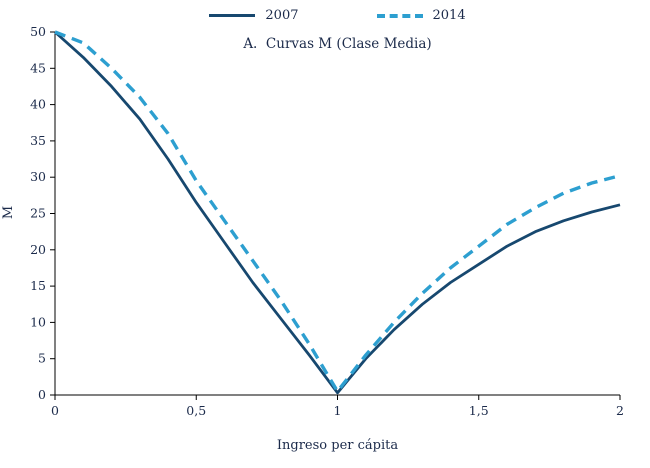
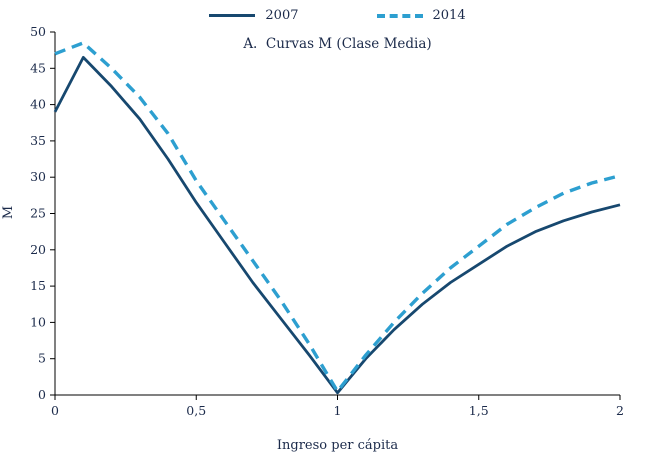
2007/0: 50 -> 39
2014/0: 50 -> 47
